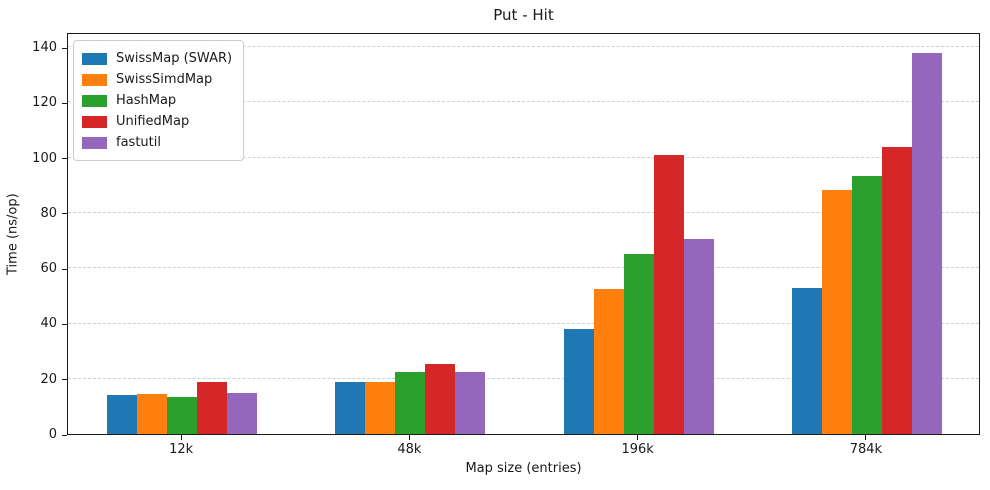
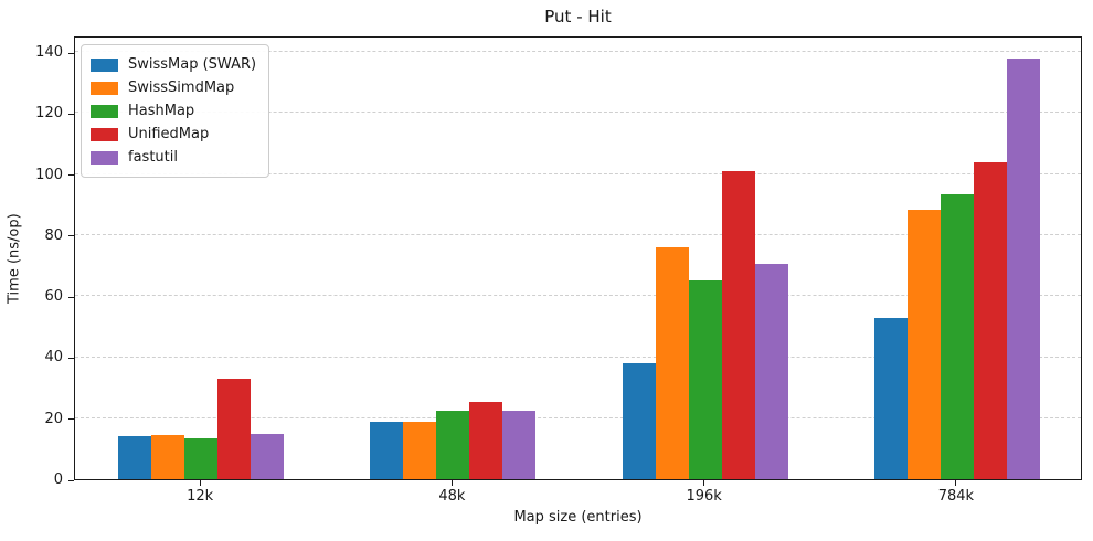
UnifiedMap/12k: 19 -> 33
SwissSimdMap/196k: 52 -> 76
